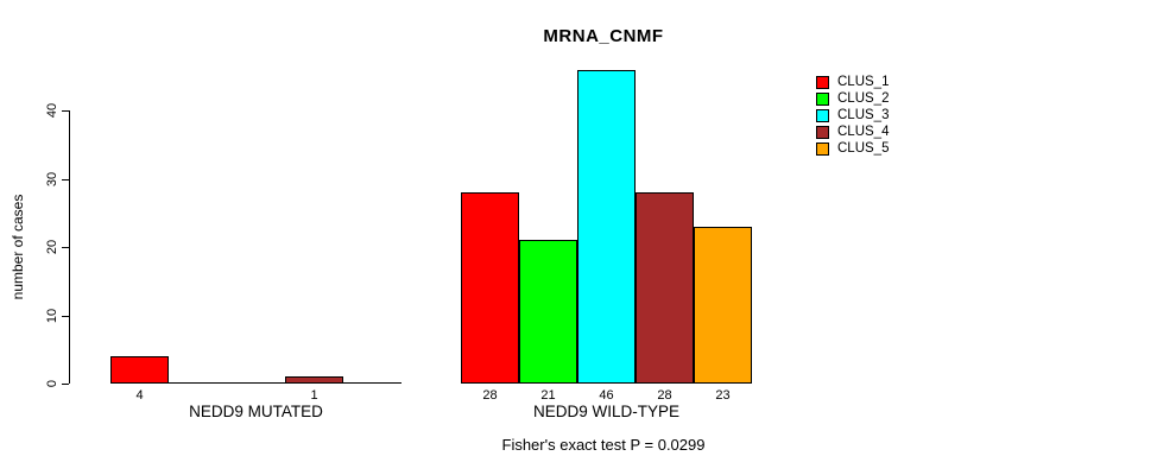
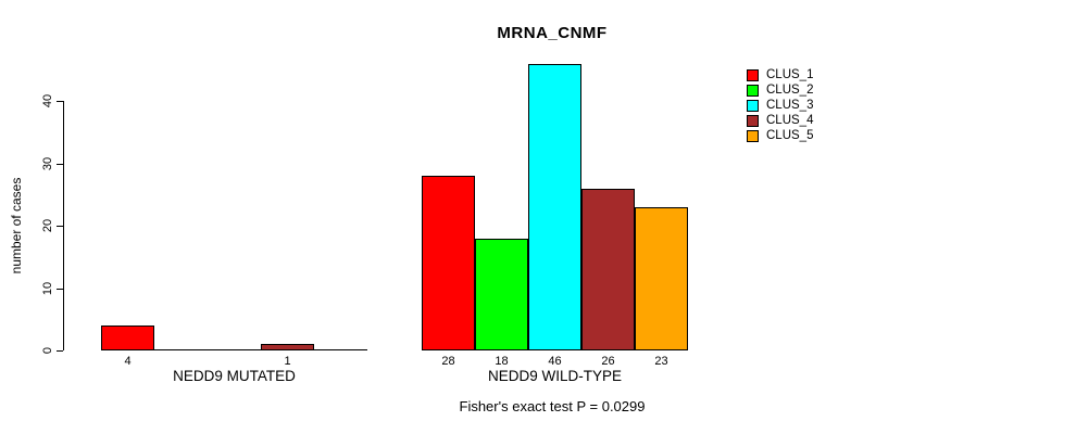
CLUS_2/NEDD9 WILD-TYPE: 21 -> 18
CLUS_4/NEDD9 WILD-TYPE: 28 -> 26
